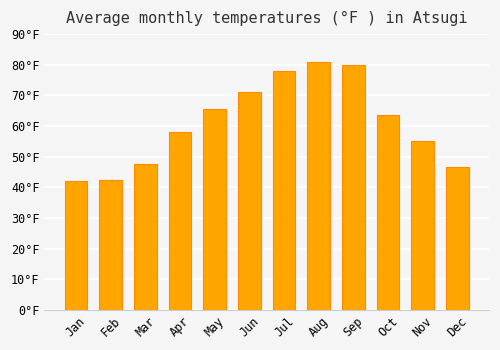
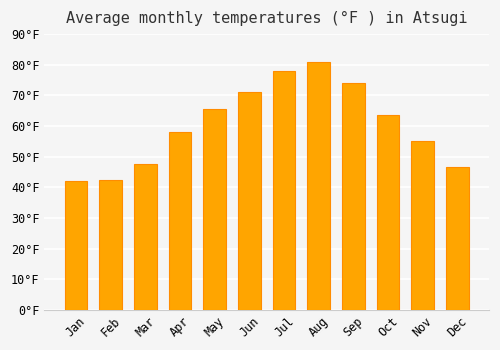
Sep: 80.0°F -> 74.0°F
